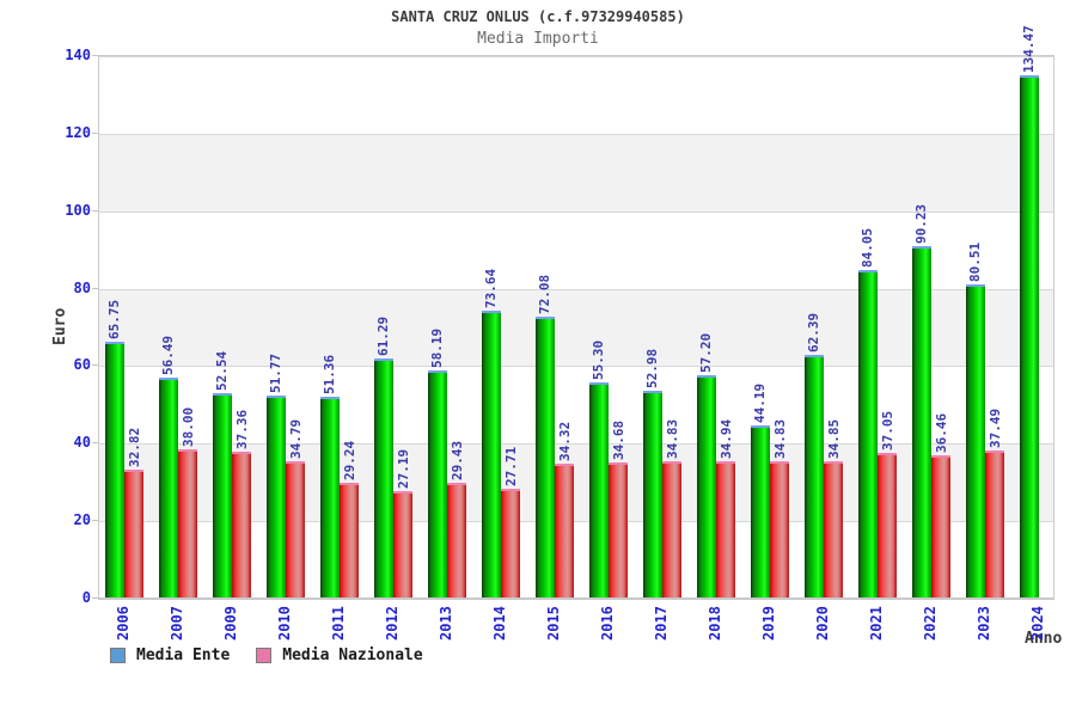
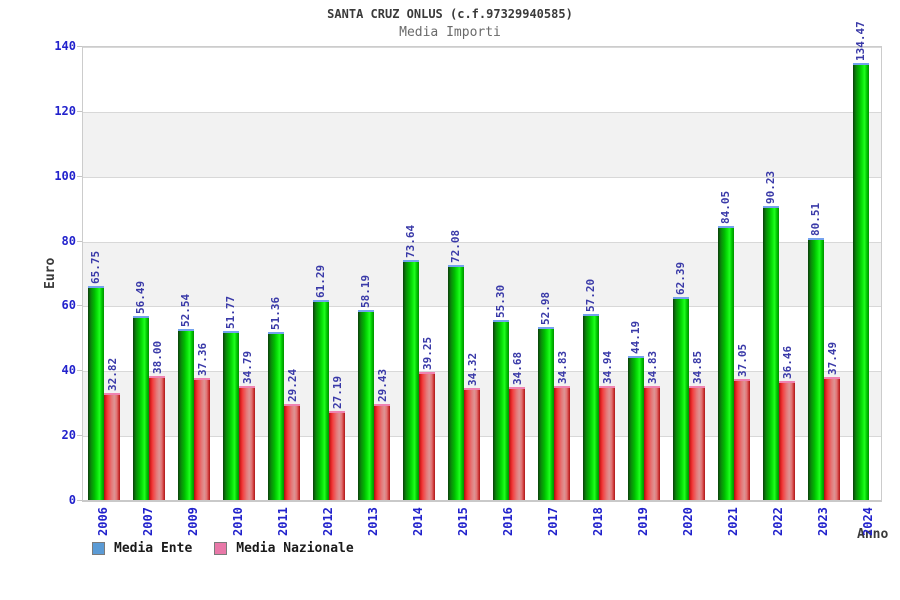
Media Nazionale/2014: 27.71 -> 39.25
